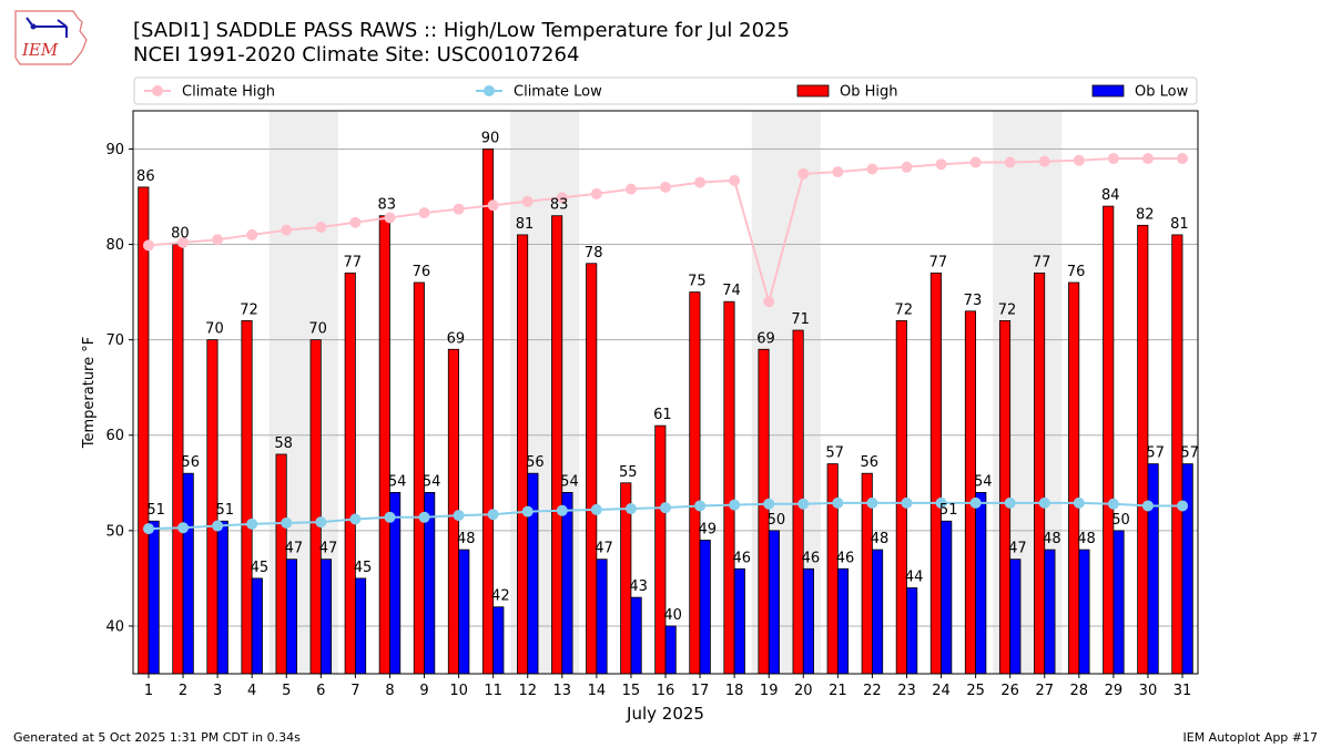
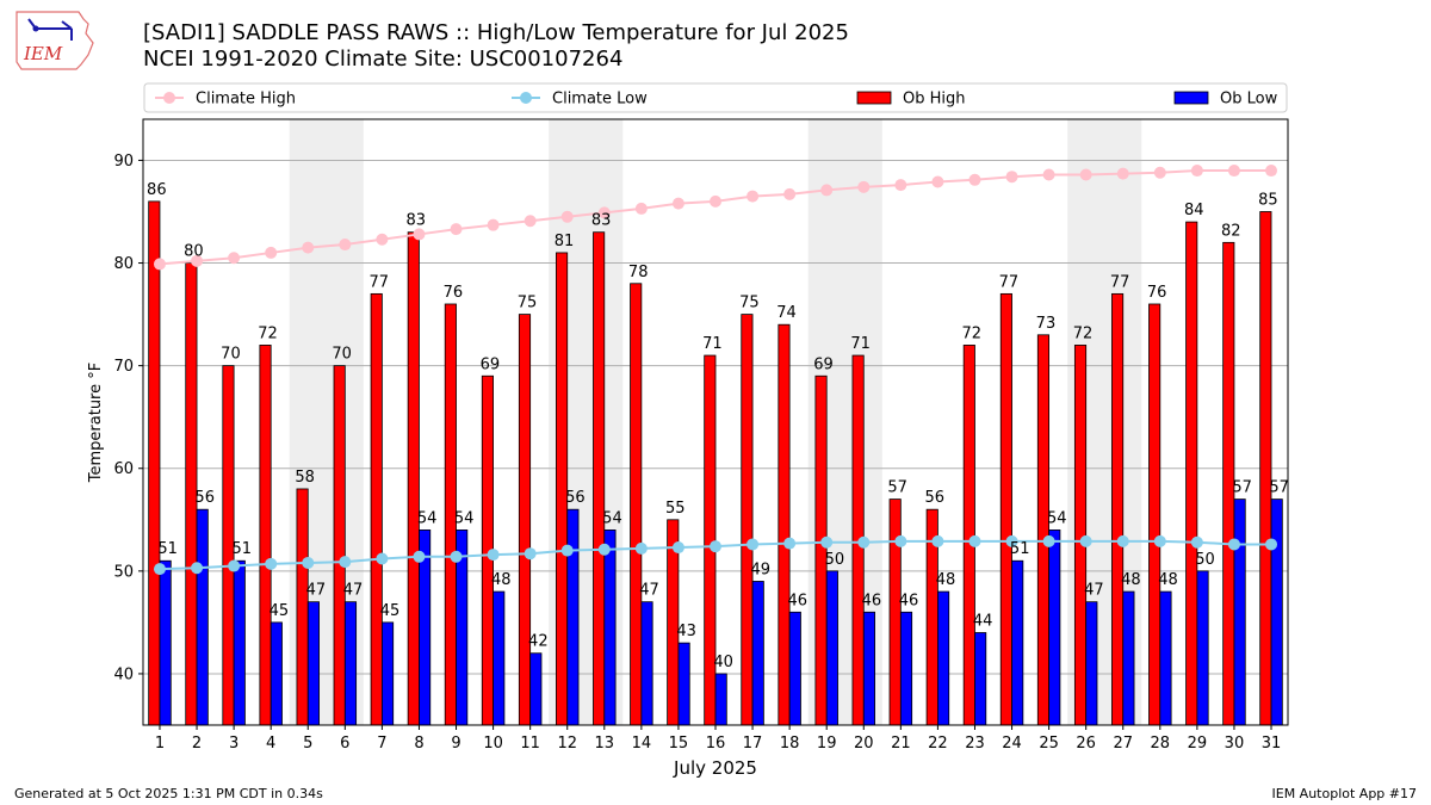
Ob High/11: 90 -> 75
Ob High/16: 61 -> 71
Climate High/19: 74 -> 87
Ob High/31: 81 -> 85
